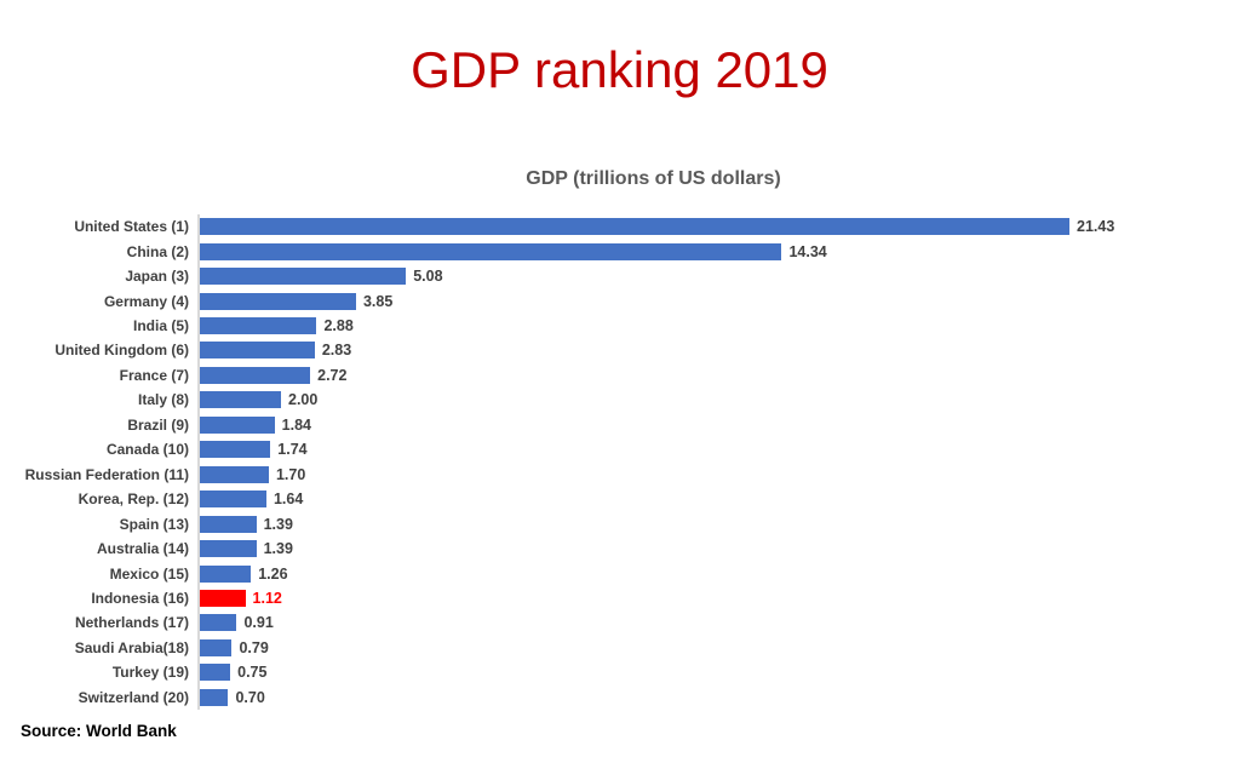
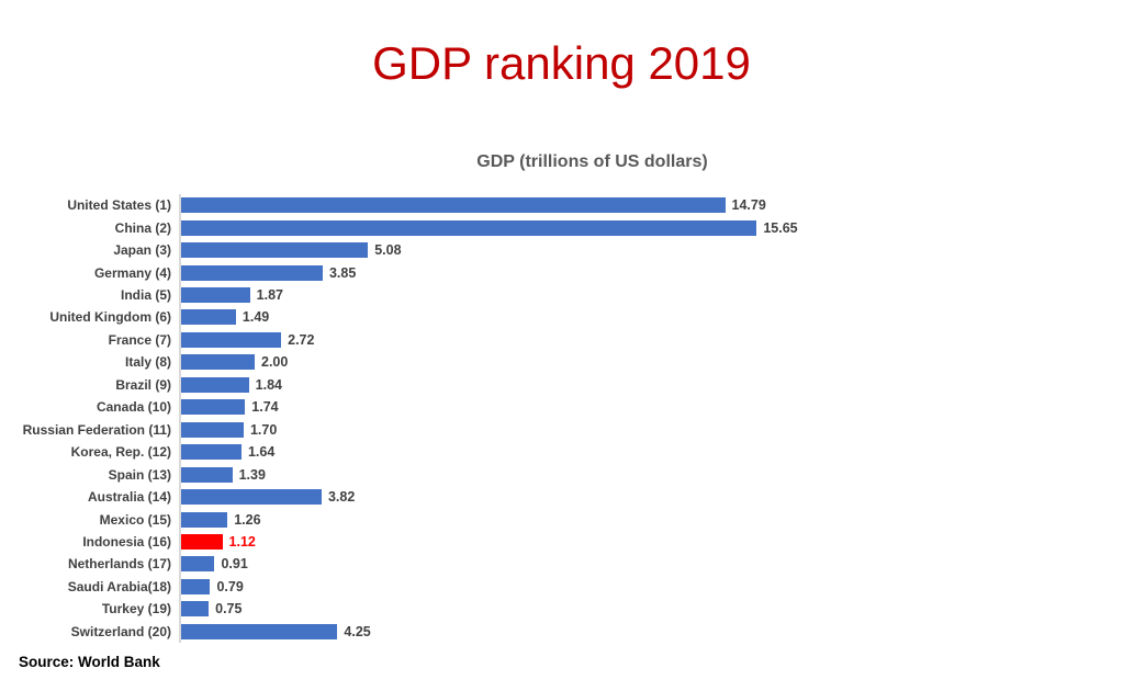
United States (1): 21.43 -> 14.79
China (2): 14.34 -> 15.65
India (5): 2.88 -> 1.87
United Kingdom (6): 2.83 -> 1.49
Australia (14): 1.39 -> 3.82
Switzerland (20): 0.70 -> 4.25
